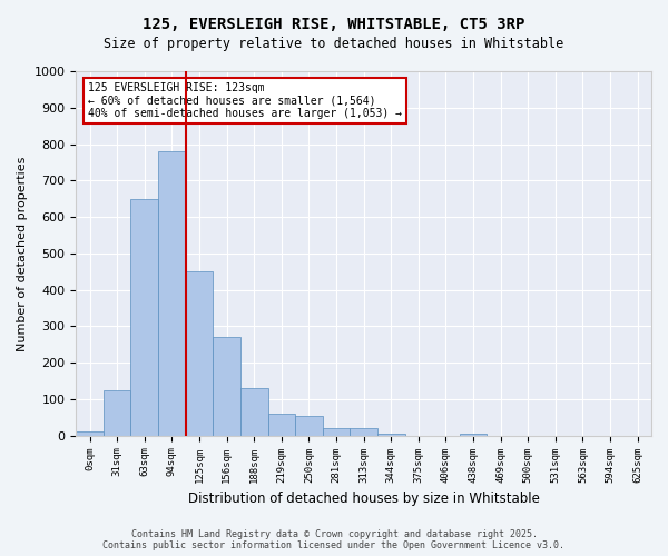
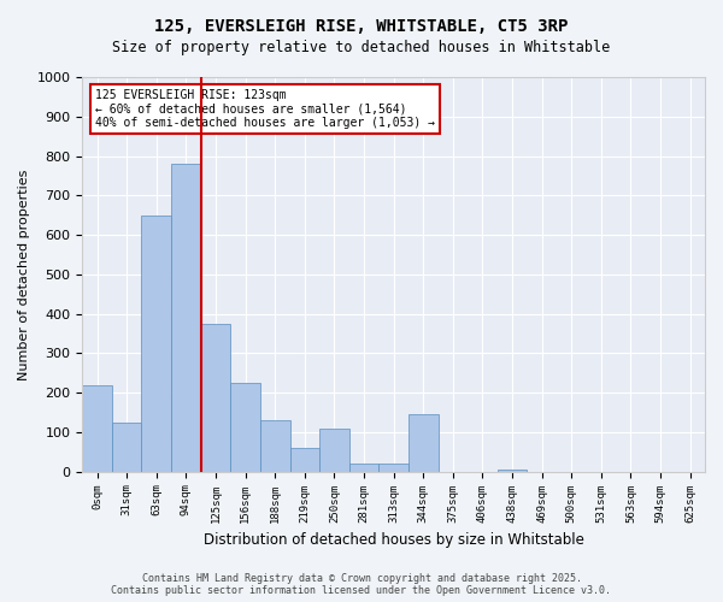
0sqm: 10 -> 220
125sqm: 450 -> 375
156sqm: 270 -> 225
250sqm: 55 -> 110
344sqm: 5 -> 145
